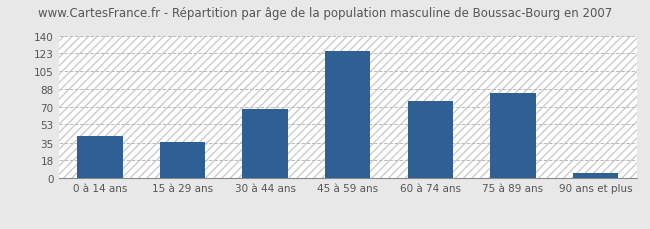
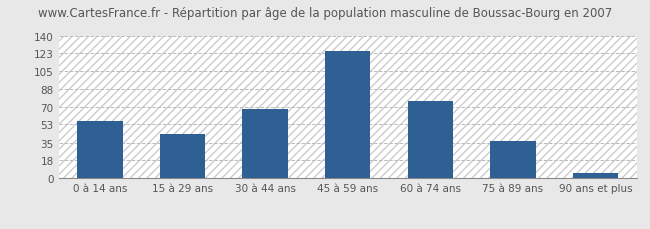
0 à 14 ans: 42 -> 56
15 à 29 ans: 36 -> 44
75 à 89 ans: 84 -> 37
